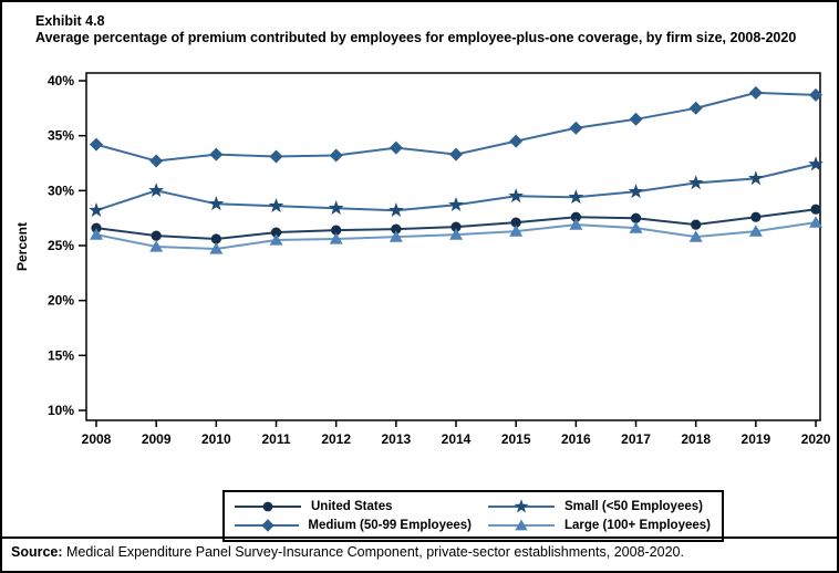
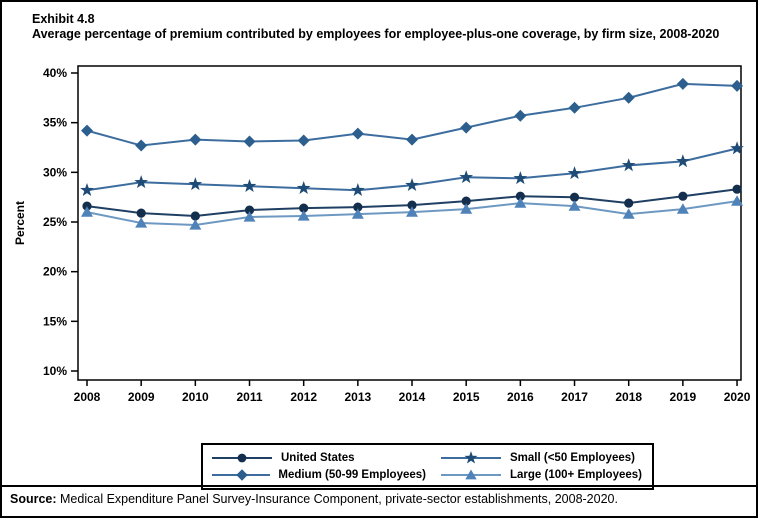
Small (<50 Employees)/2009: 30% -> 29%
